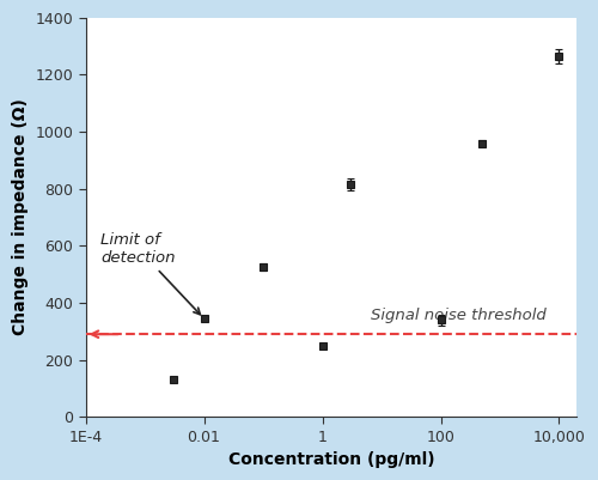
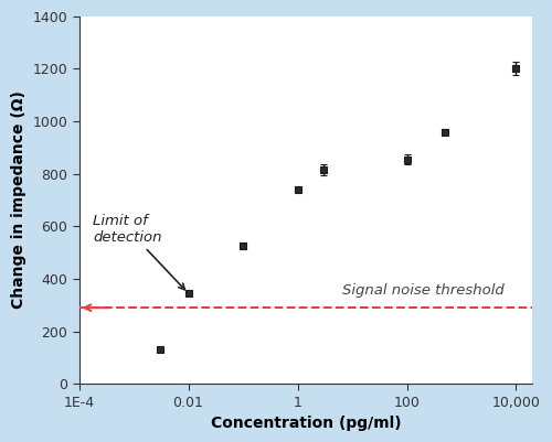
1: 250 -> 740
100: 340 -> 855
10,000: 1265 -> 1200
